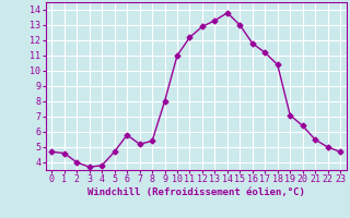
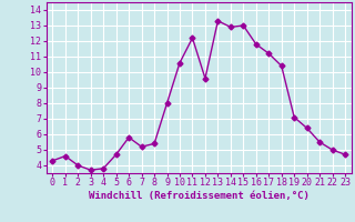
0: 4.7 -> 4.3
10: 11.0 -> 10.6
12: 12.9 -> 9.6
14: 13.8 -> 12.9
